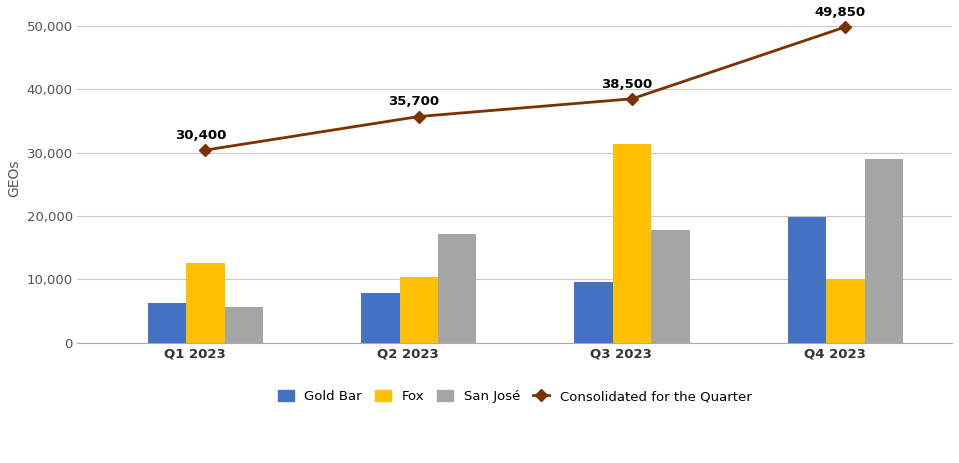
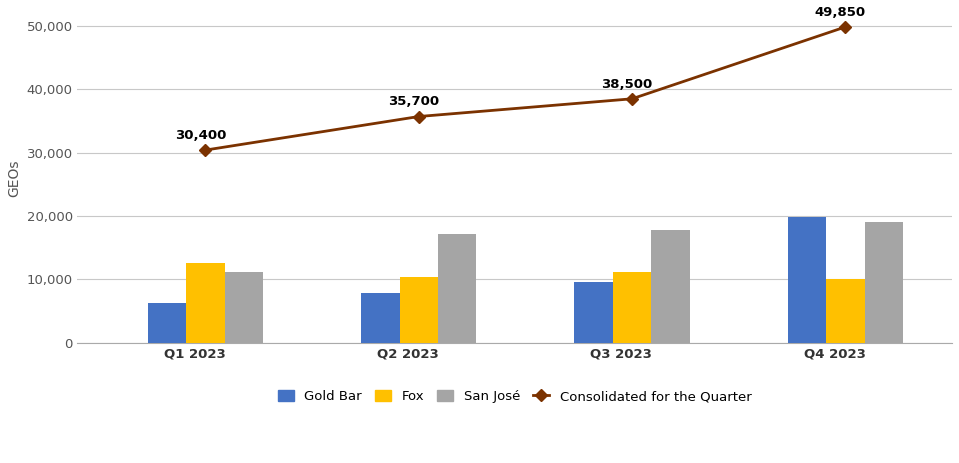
San José/Q1 2023: 5,600 -> 11,100
Fox/Q3 2023: 31,400 -> 11,100
San José/Q4 2023: 29,000 -> 19,100
